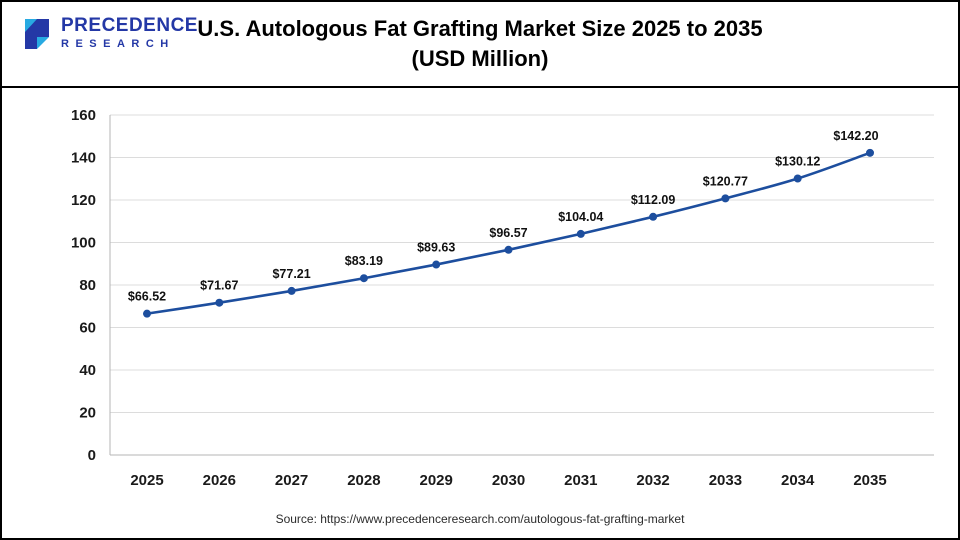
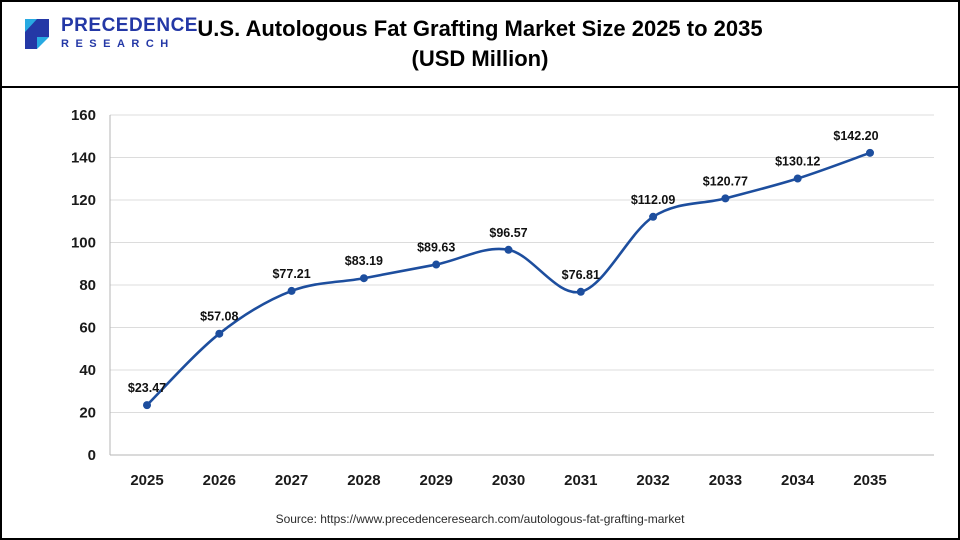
2025: $66.52 -> $23.47
2026: $71.67 -> $57.08
2031: $104.04 -> $76.81
